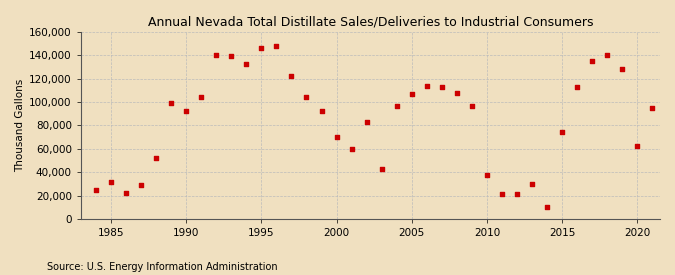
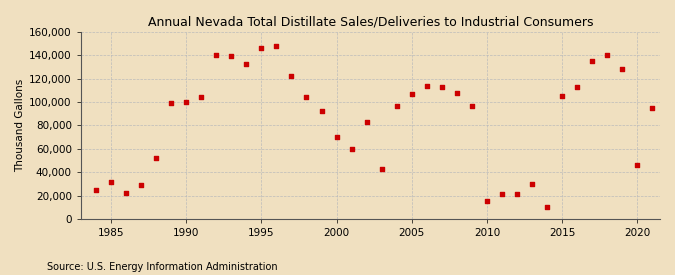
1990: 92,000 -> 100,000
2010: 38,000 -> 15,000
2015: 74,000 -> 105,000
2020: 62,000 -> 46,000
